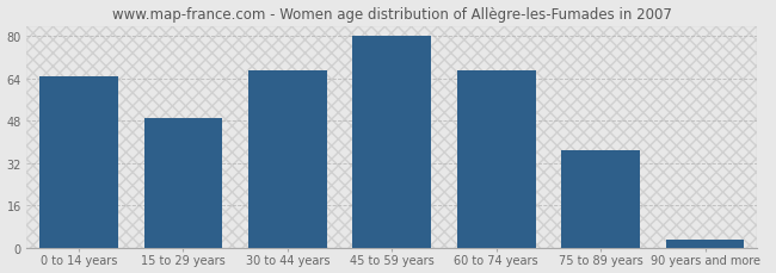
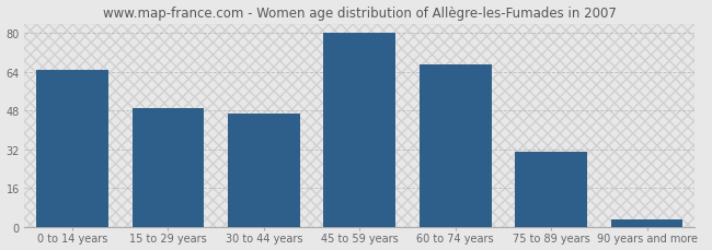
30 to 44 years: 67 -> 47
75 to 89 years: 37 -> 31
